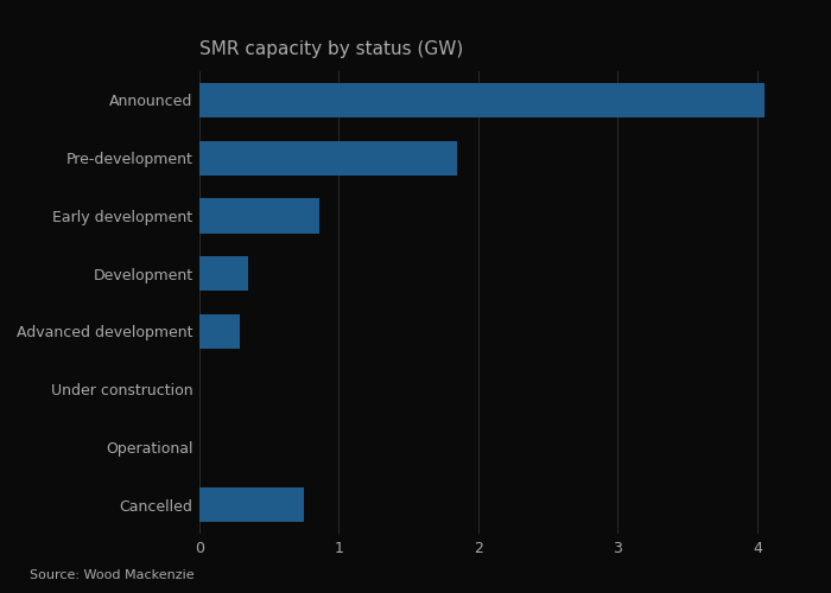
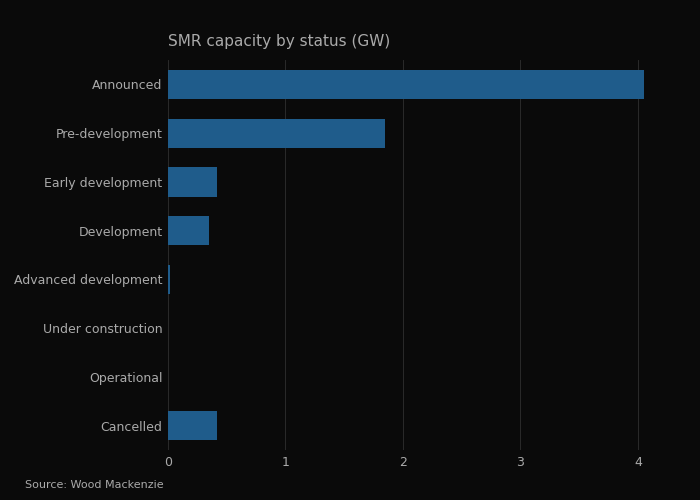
Early development: 0.86 -> 0.42
Advanced development: 0.29 -> 0.02
Cancelled: 0.75 -> 0.42
